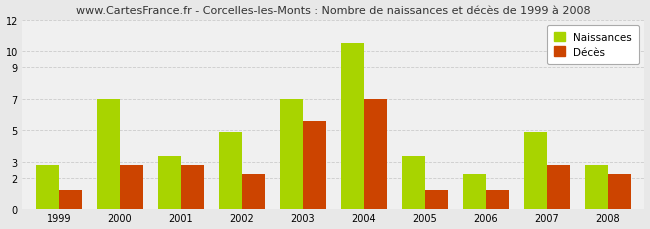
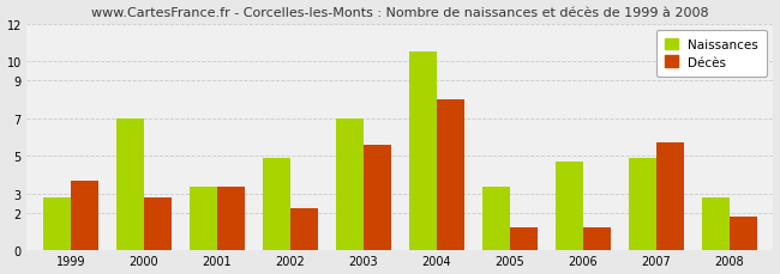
Décès/1999: 1.2 -> 3.7
Décès/2001: 2.8 -> 3.4
Décès/2004: 7.0 -> 8.0
Naissances/2006: 2.2 -> 4.7
Décès/2007: 2.8 -> 5.7
Décès/2008: 2.2 -> 1.8
